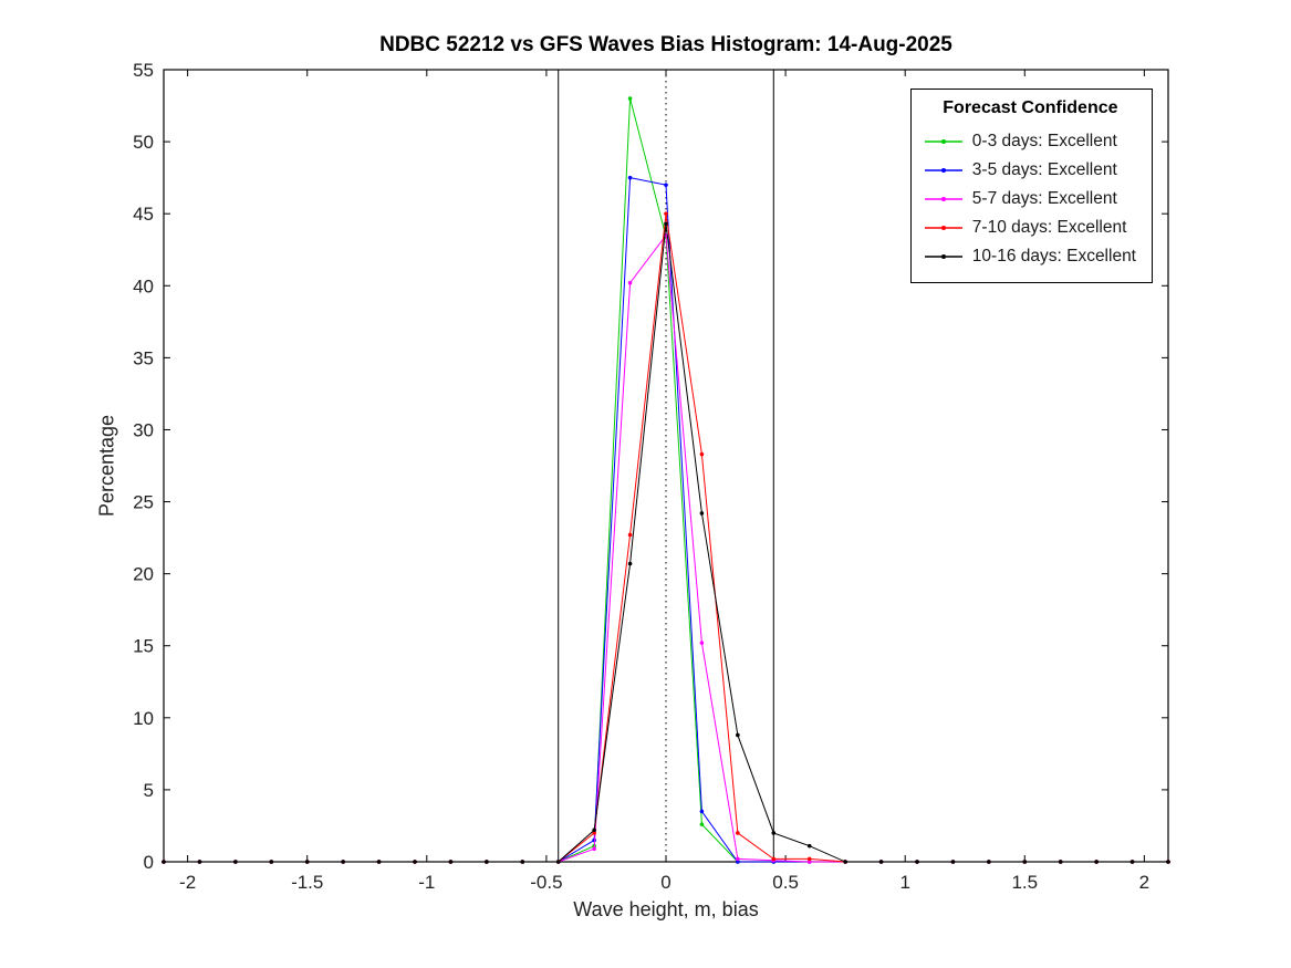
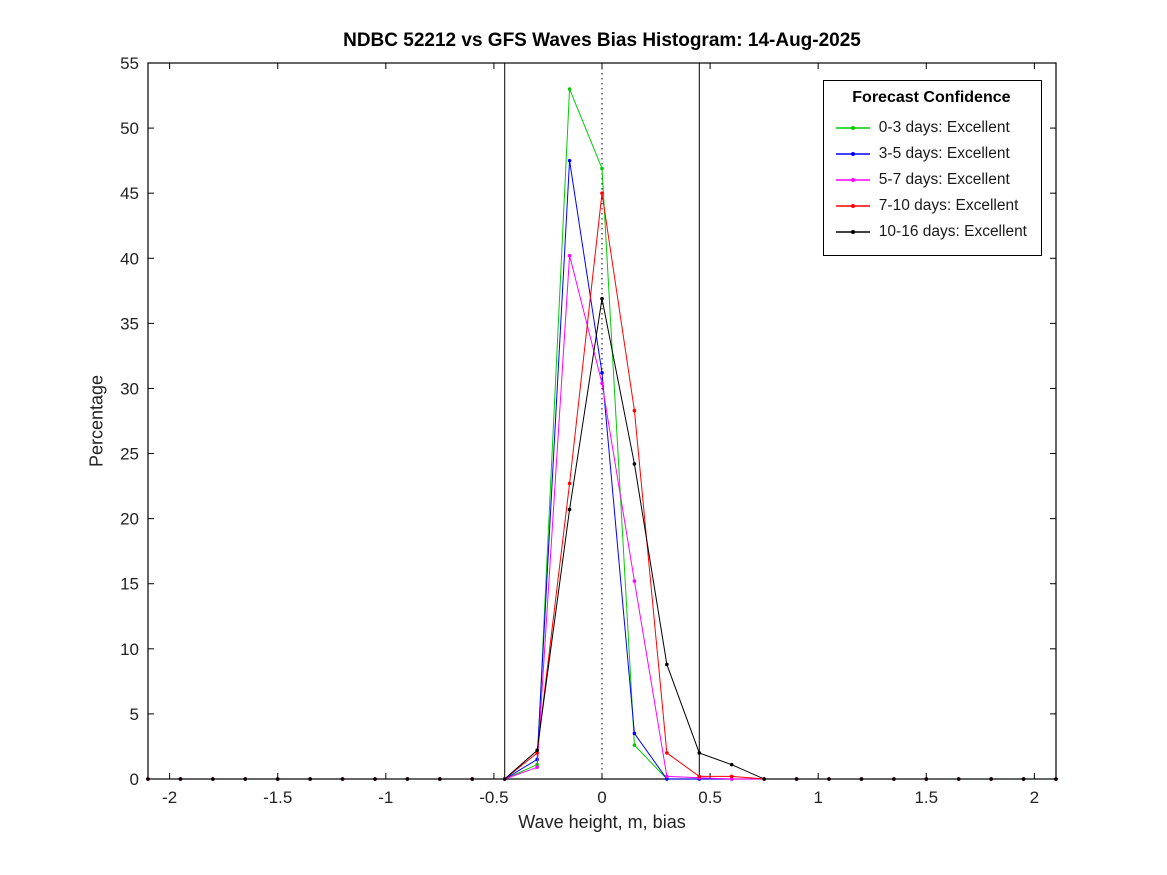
0-3 days: Excellent/0: 43.4 -> 46.9
3-5 days: Excellent/0: 47.0 -> 31.2
5-7 days: Excellent/0: 43.5 -> 30.4
10-16 days: Excellent/0: 44.3 -> 36.9
